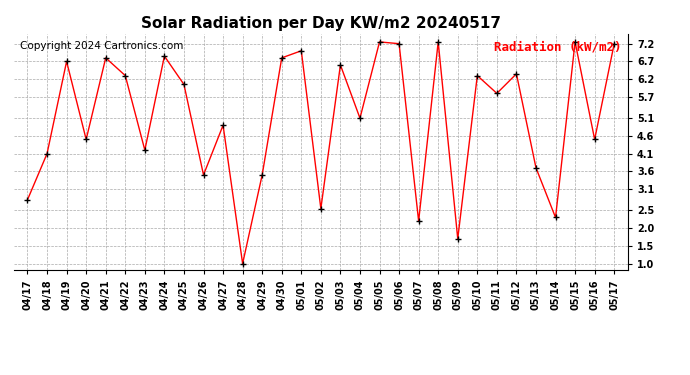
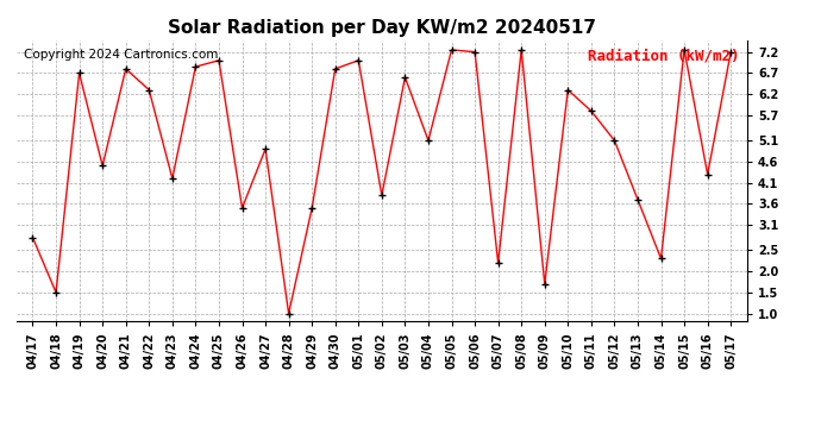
04/18: 4.10 -> 1.50
04/25: 6.05 -> 7.00
05/02: 2.55 -> 3.80
05/12: 6.35 -> 5.10
05/16: 4.50 -> 4.30
